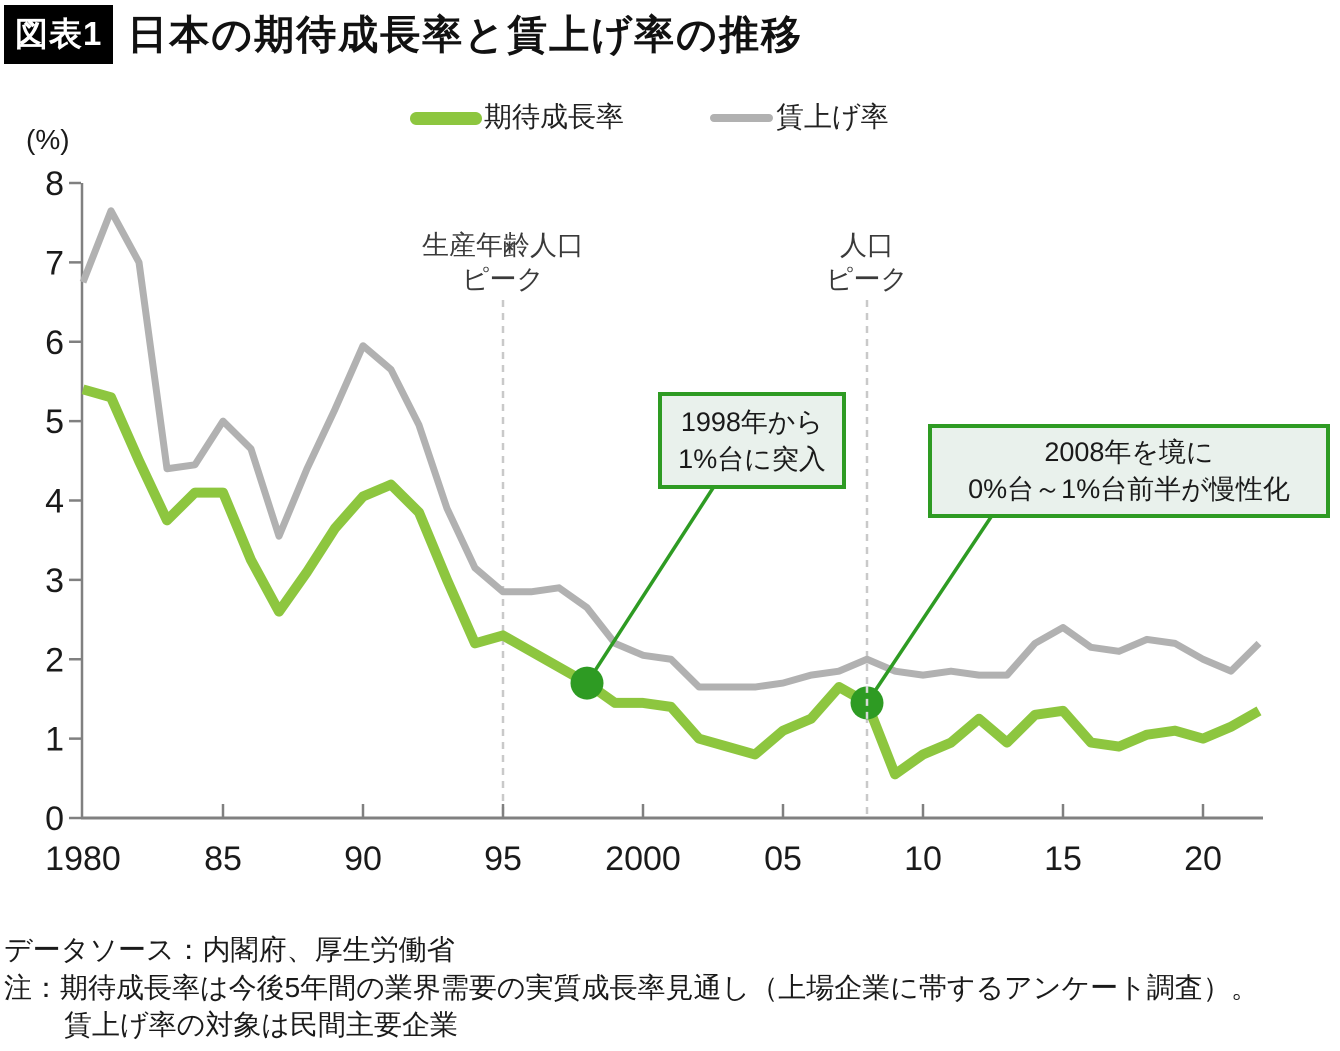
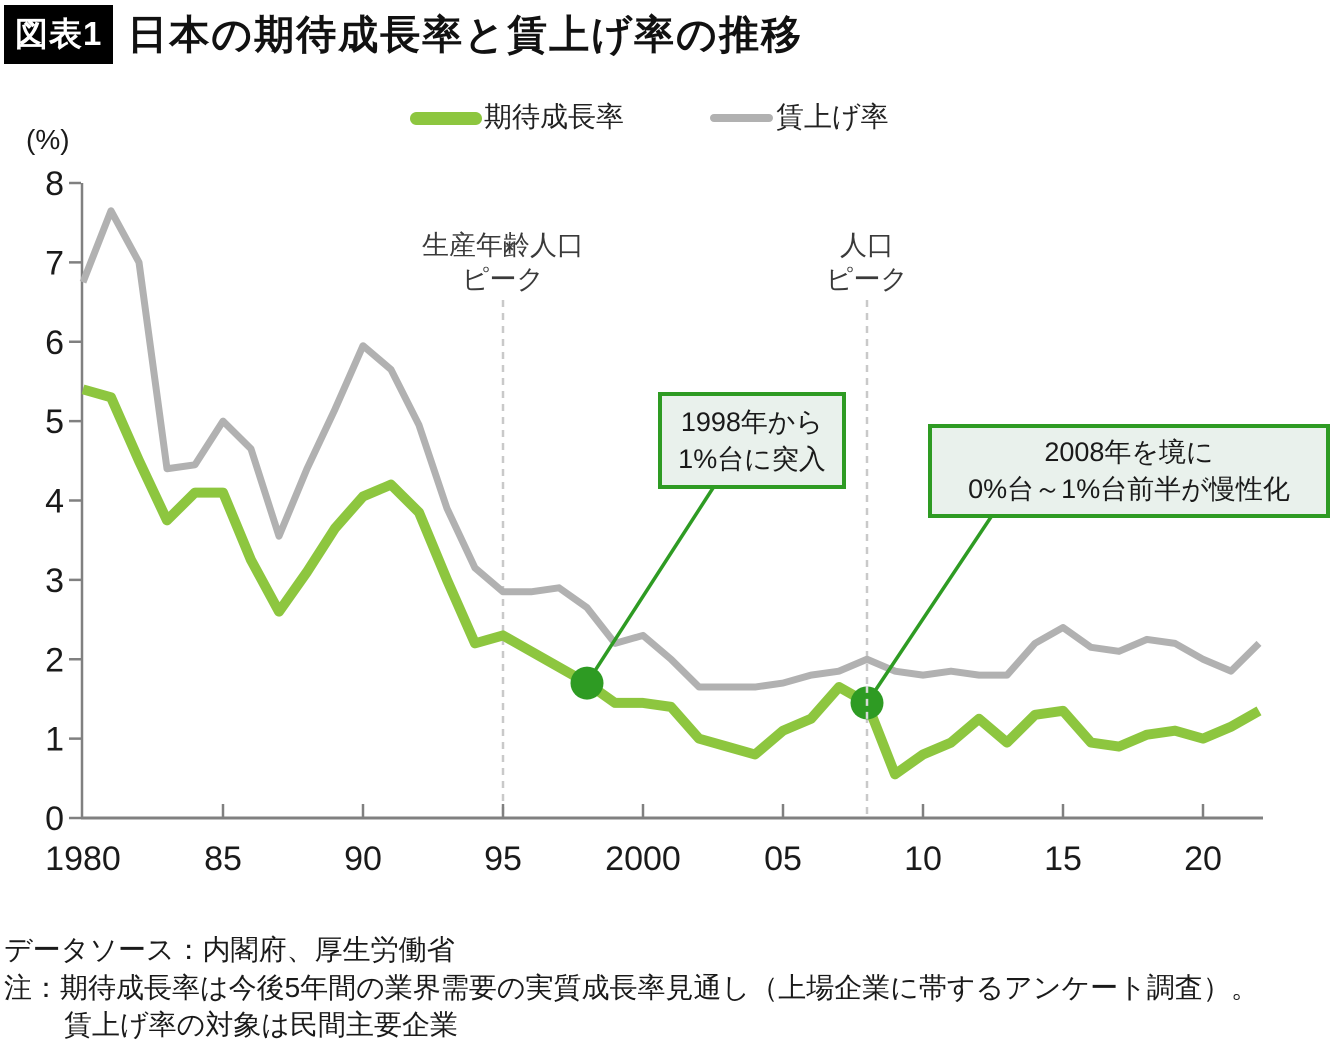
賃上げ率/2000: 2.0 -> 2.3
